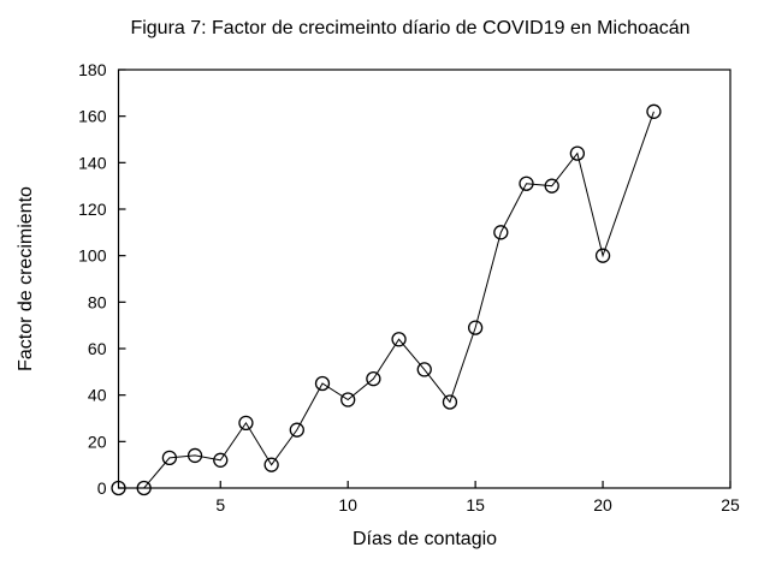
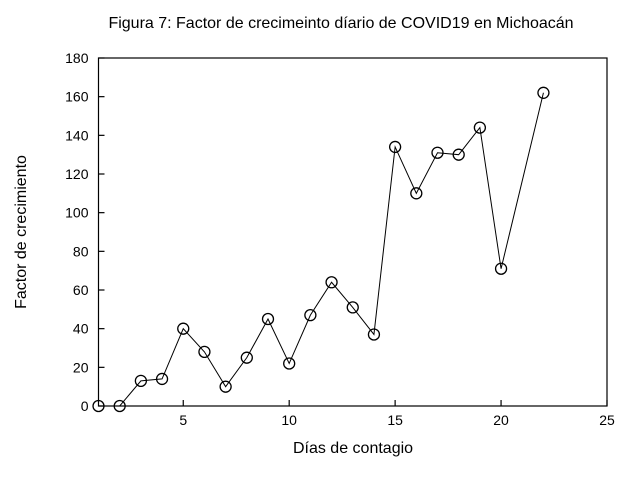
5: 12 -> 40
10: 38 -> 22
15: 69 -> 134
20: 100 -> 71
